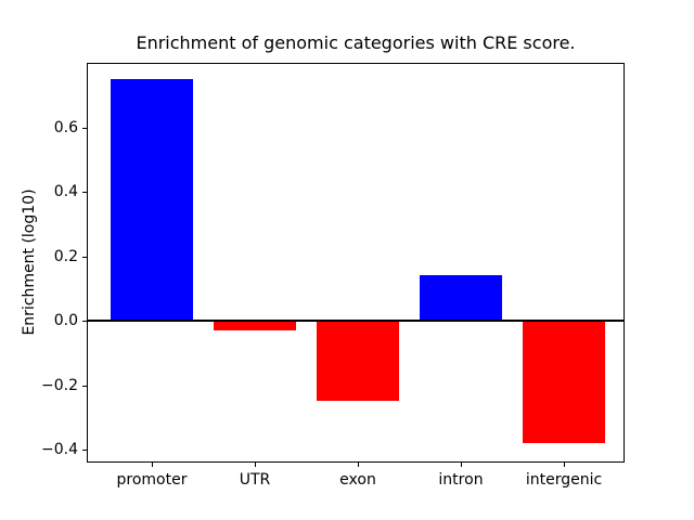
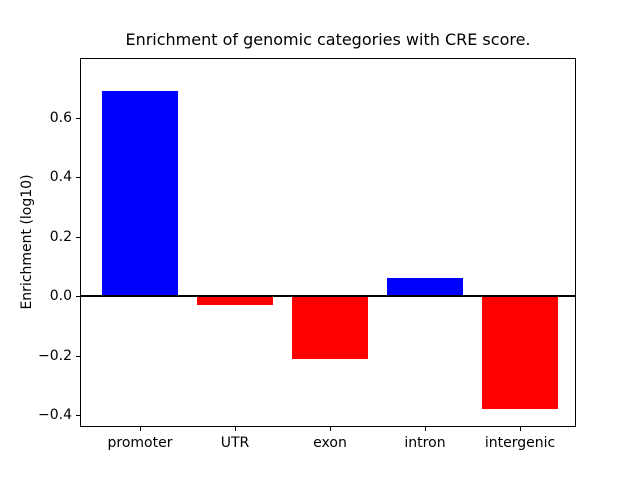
promoter: 0.75 -> 0.69
exon: -0.25 -> -0.21
intron: 0.14 -> 0.06
